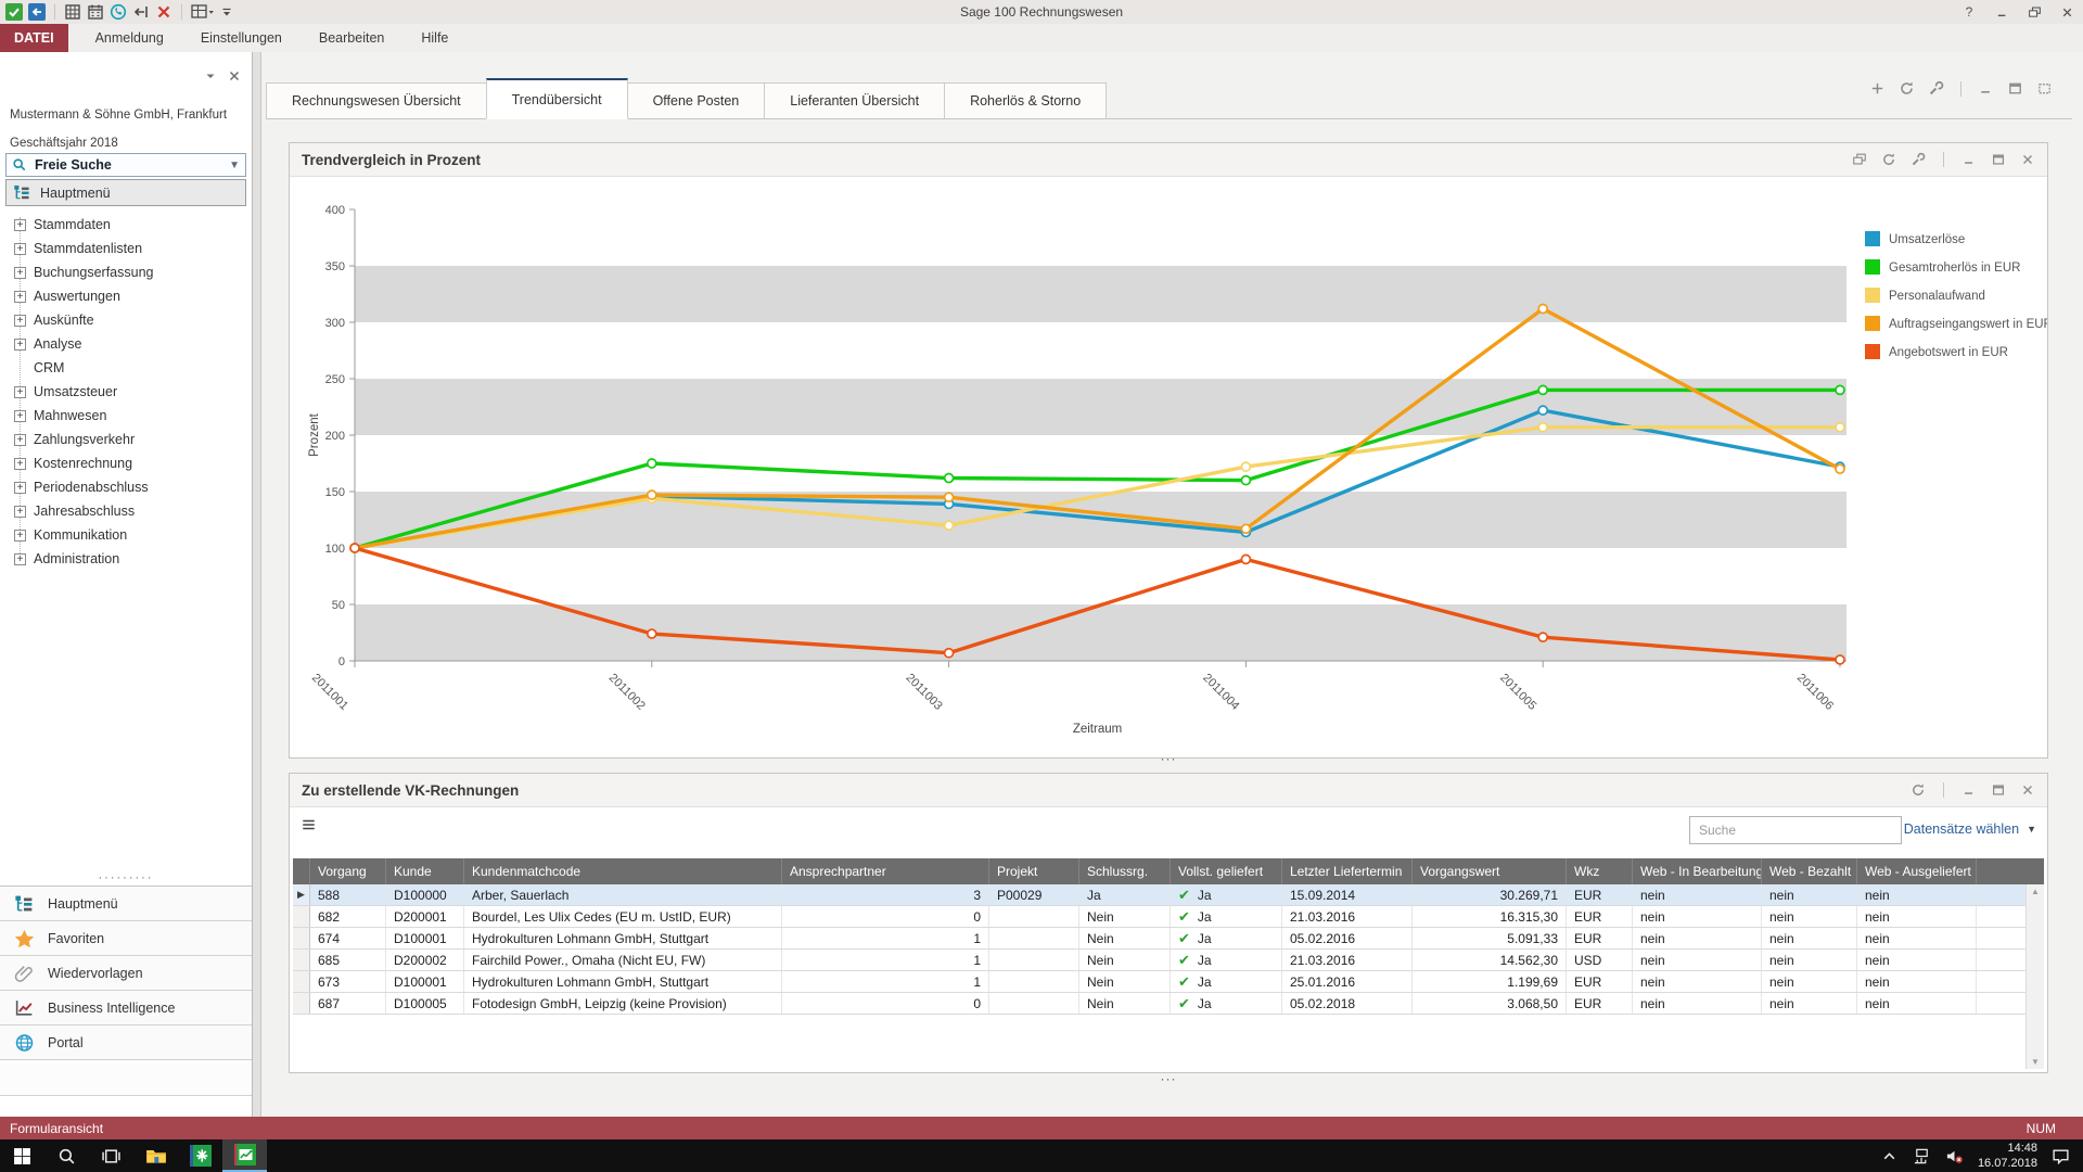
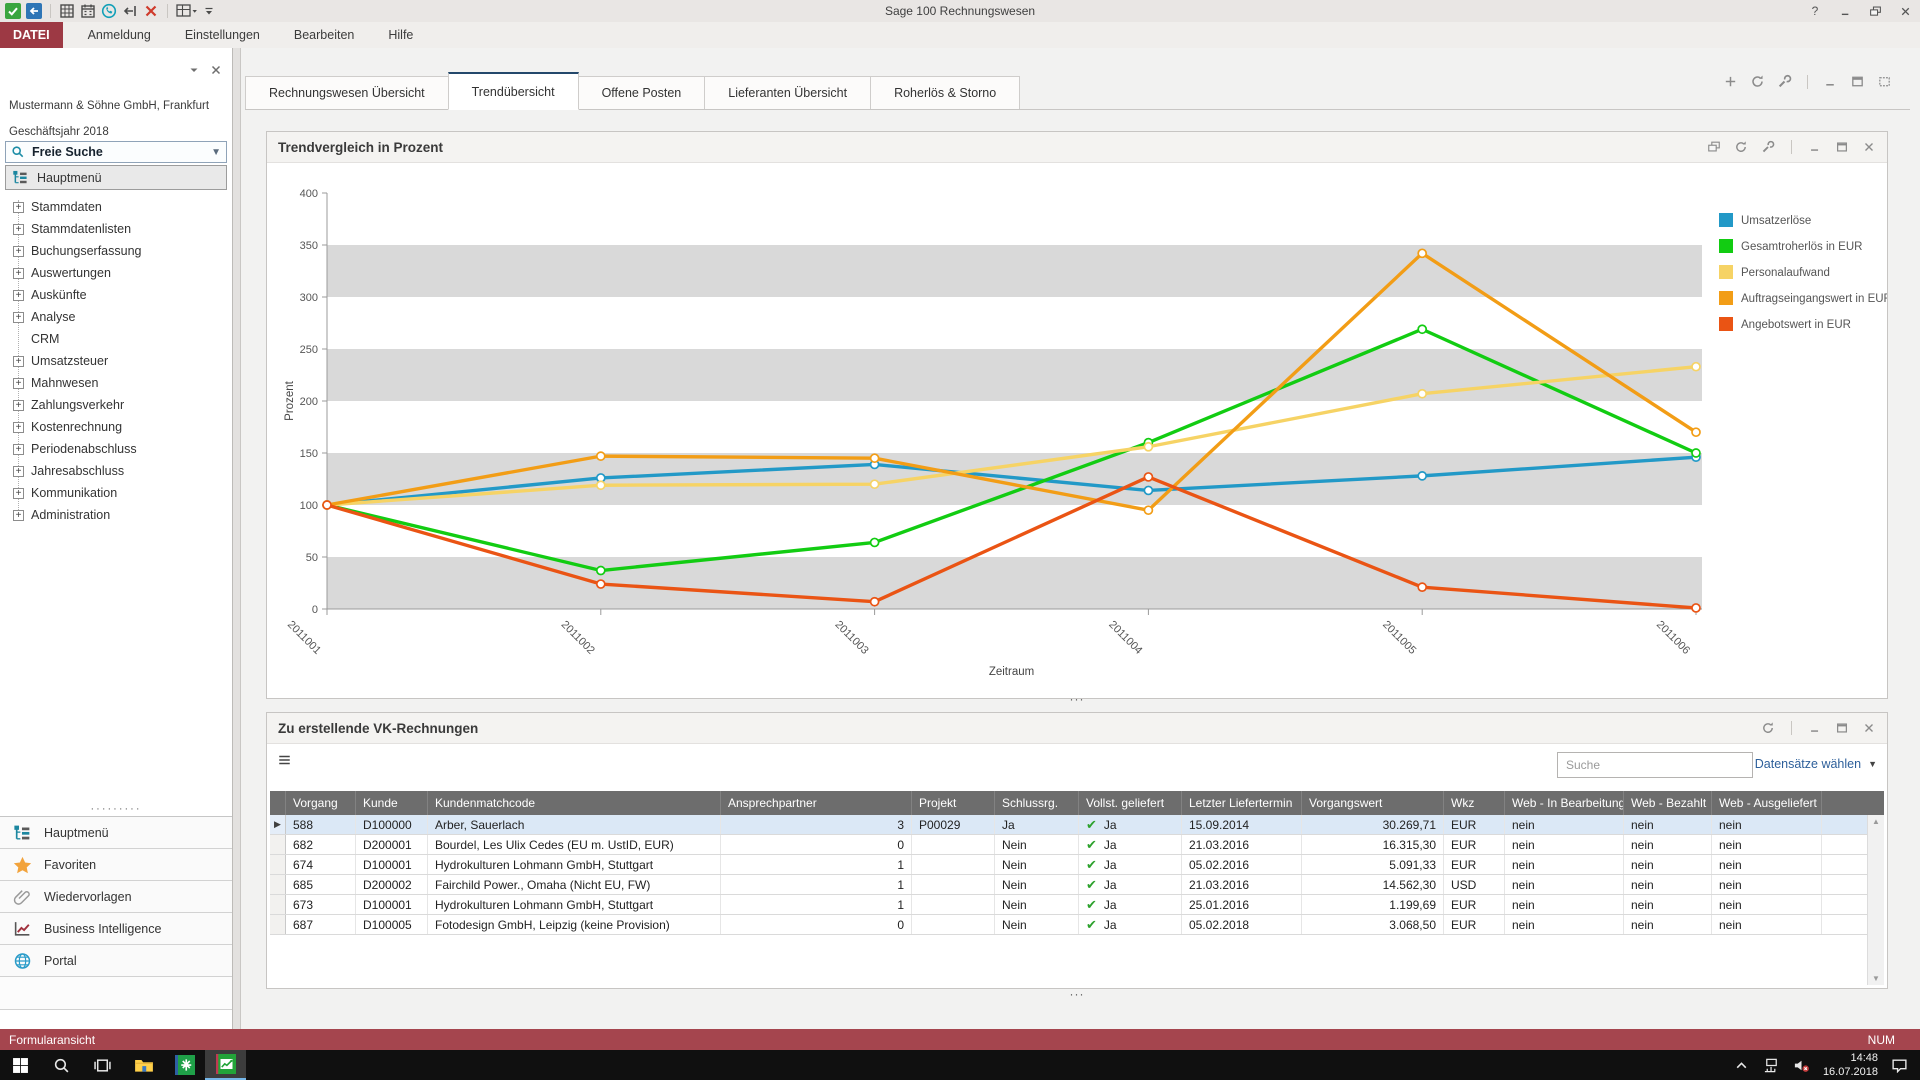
Umsatzerlöse/2011002: 146 -> 126
Gesamtroherlös in EUR/2011002: 175 -> 37
Personalaufwand/2011002: 144 -> 119
Gesamtroherlös in EUR/2011003: 162 -> 64
Personalaufwand/2011004: 172 -> 156
Auftragseingangswert in EUR/2011004: 117 -> 95
Angebotswert in EUR/2011004: 90 -> 127
Umsatzerlöse/2011005: 222 -> 128
Gesamtroherlös in EUR/2011005: 240 -> 269
Auftragseingangswert in EUR/2011005: 312 -> 342
Umsatzerlöse/2011006: 172 -> 146
Gesamtroherlös in EUR/2011006: 240 -> 150
Personalaufwand/2011006: 207 -> 233
